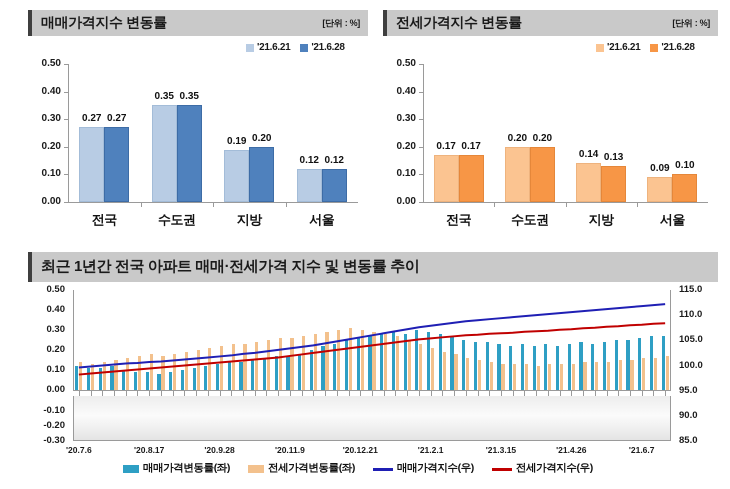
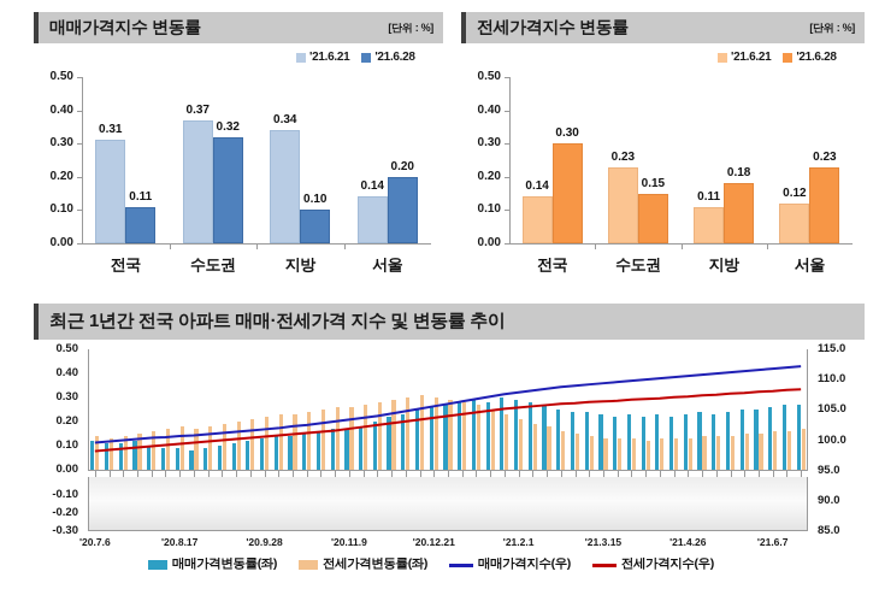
매매가격지수 변동률/'21.6.21/전국: 0.27 -> 0.31
매매가격지수 변동률/'21.6.28/전국: 0.27 -> 0.11
매매가격지수 변동률/'21.6.21/수도권: 0.35 -> 0.37
매매가격지수 변동률/'21.6.28/수도권: 0.35 -> 0.32
매매가격지수 변동률/'21.6.21/지방: 0.19 -> 0.34
매매가격지수 변동률/'21.6.28/지방: 0.20 -> 0.10
매매가격지수 변동률/'21.6.21/서울: 0.12 -> 0.14
매매가격지수 변동률/'21.6.28/서울: 0.12 -> 0.20
전세가격지수 변동률/'21.6.21/전국: 0.17 -> 0.14
전세가격지수 변동률/'21.6.28/전국: 0.17 -> 0.30
전세가격지수 변동률/'21.6.21/수도권: 0.20 -> 0.23
전세가격지수 변동률/'21.6.28/수도권: 0.20 -> 0.15
전세가격지수 변동률/'21.6.21/지방: 0.14 -> 0.11
전세가격지수 변동률/'21.6.28/지방: 0.13 -> 0.18
전세가격지수 변동률/'21.6.21/서울: 0.09 -> 0.12
전세가격지수 변동률/'21.6.28/서울: 0.10 -> 0.23
